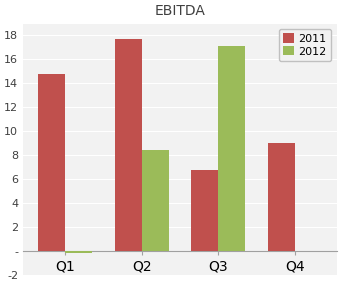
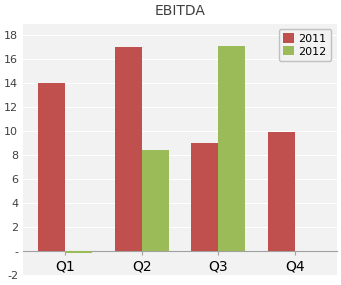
2011/Q1: 14.8 -> 14.0
2011/Q2: 17.7 -> 17.0
2011/Q3: 6.8 -> 9.0
2011/Q4: 9.0 -> 9.9
